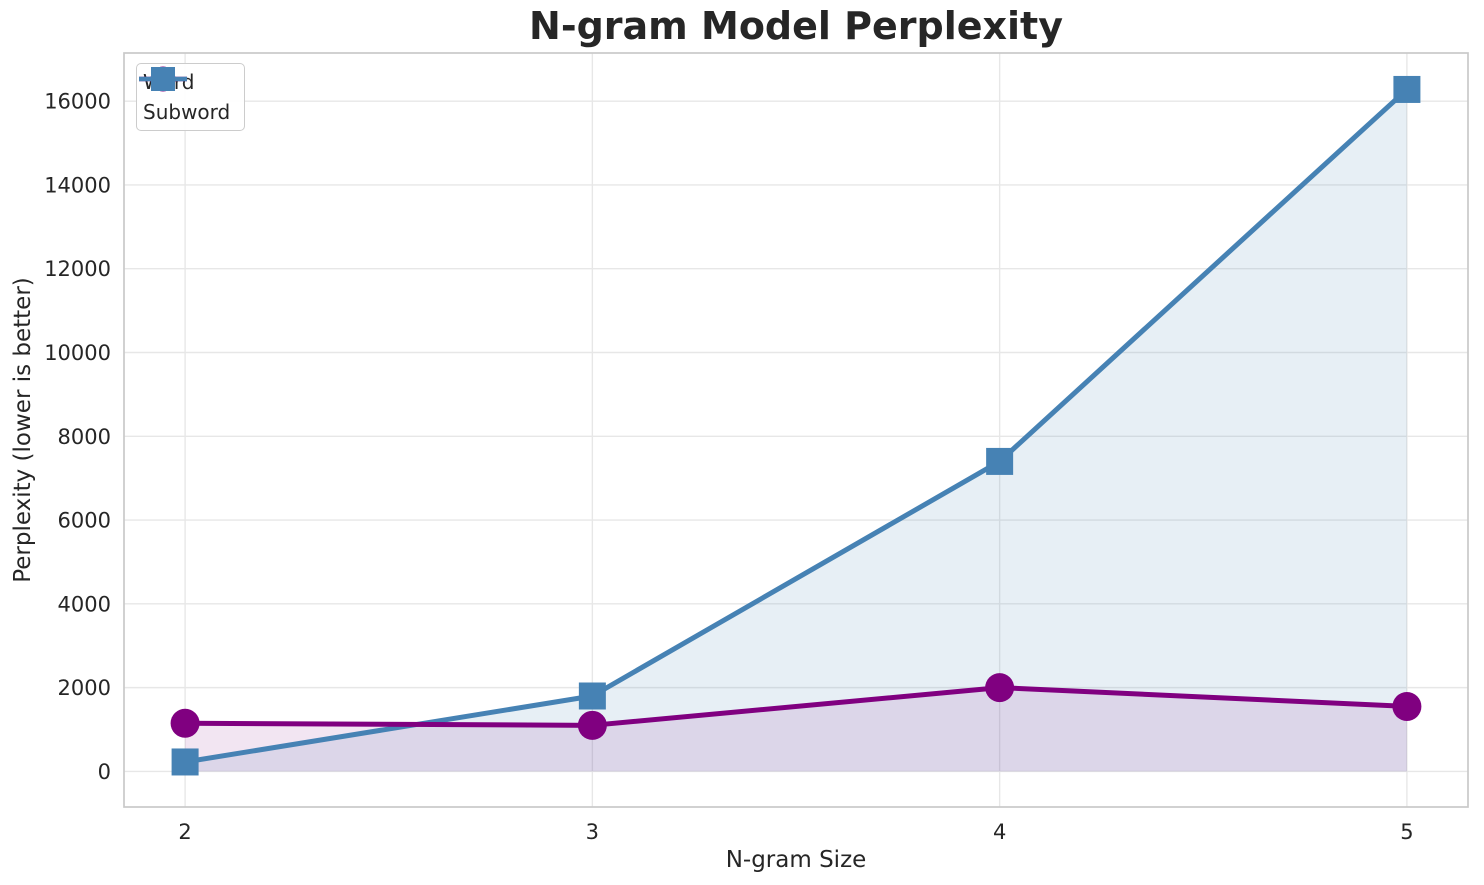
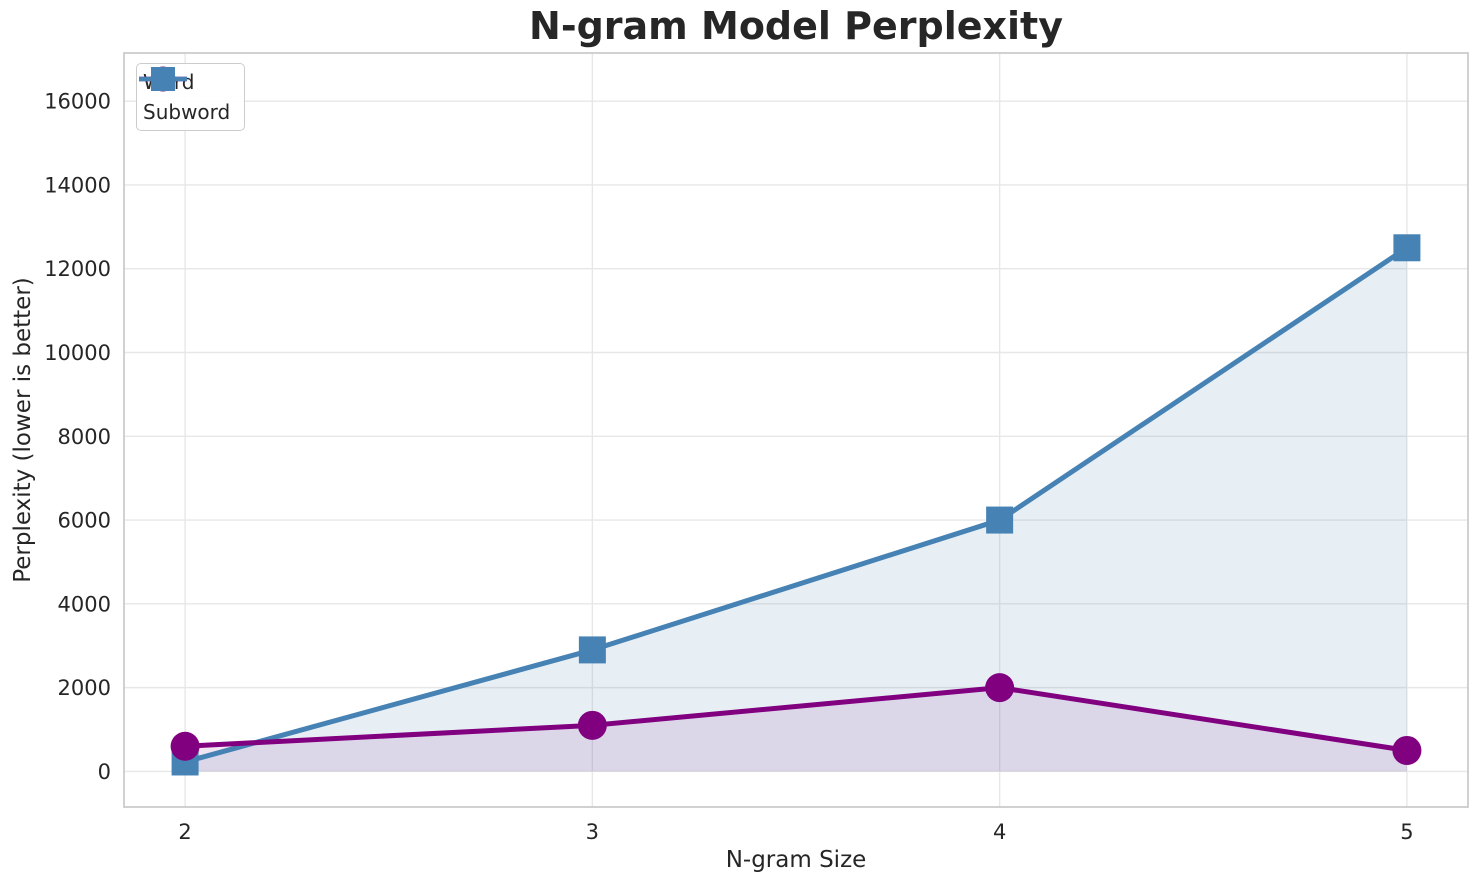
Word/2: 1200 -> 600
Subword/3: 1800 -> 2900
Subword/4: 7400 -> 6000
Word/5: 1600 -> 500
Subword/5: 16300 -> 12500
